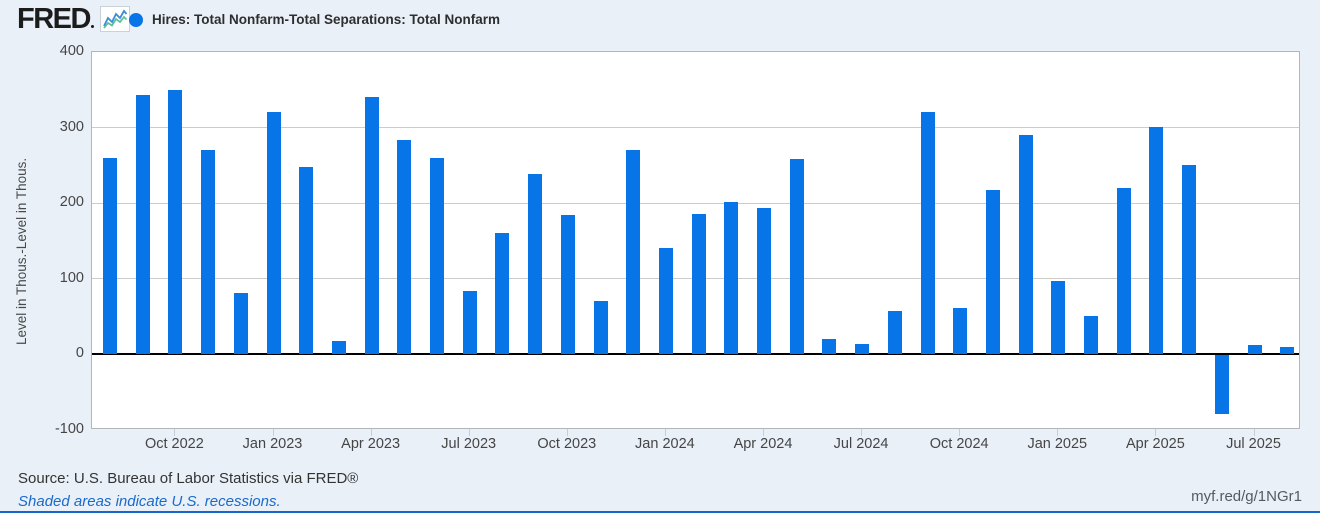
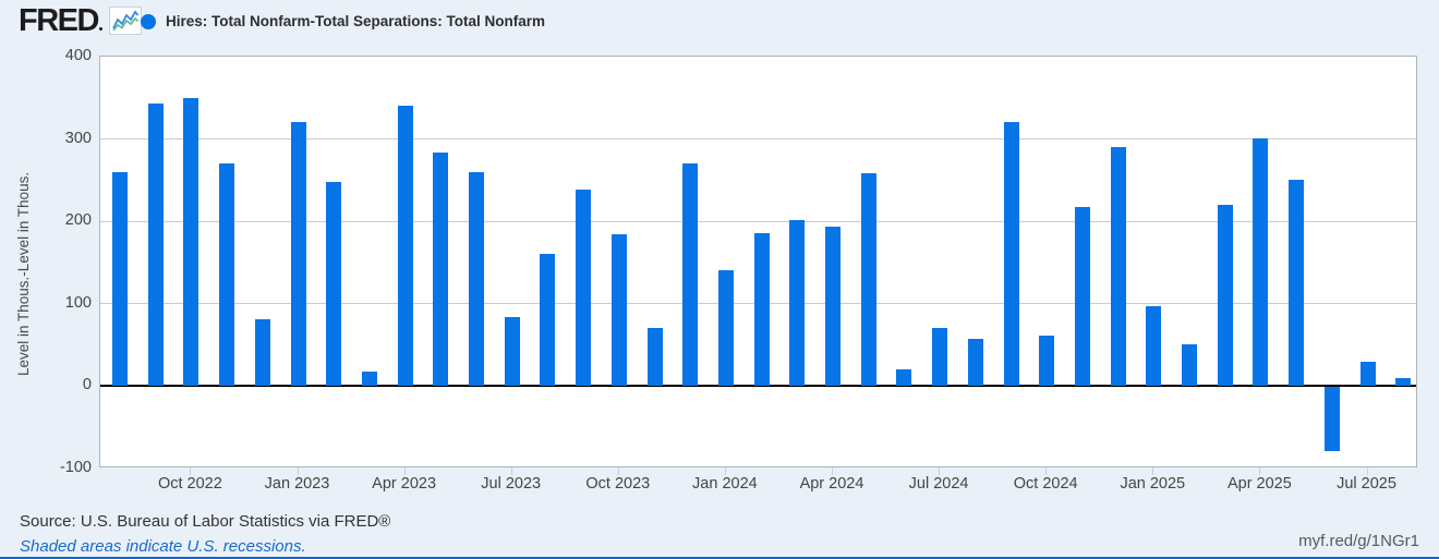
Jul 2024: 10 -> 70
Jul 2025: 10 -> 30
